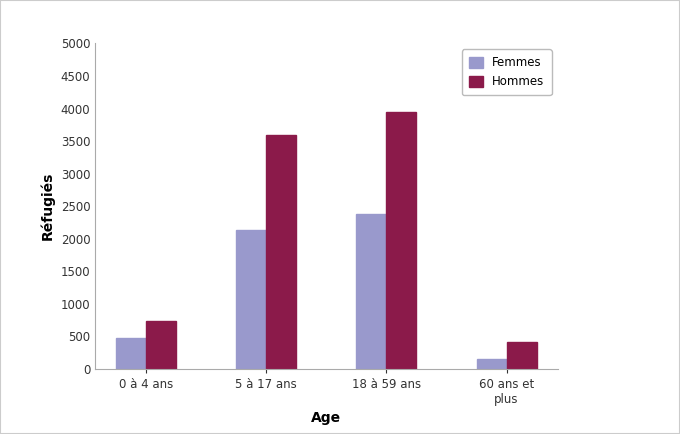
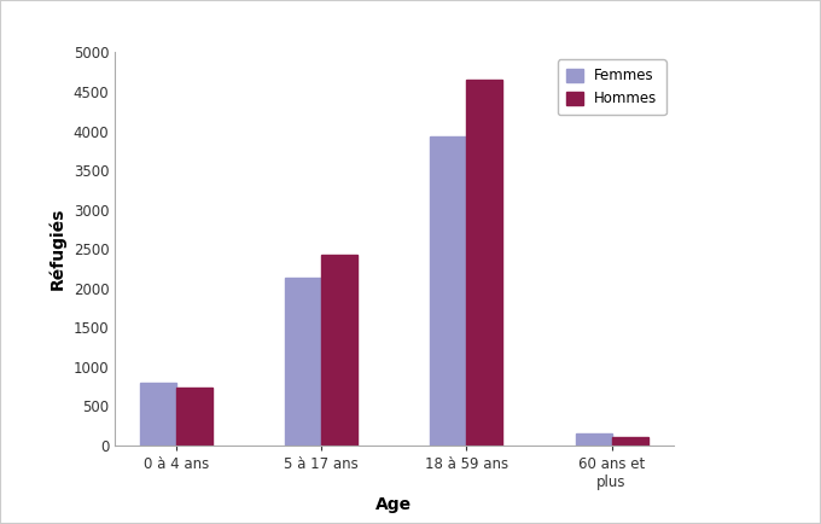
Femmes/0 à 4 ans: 480 -> 800
Hommes/5 à 17 ans: 3600 -> 2420
Femmes/18 à 59 ans: 2380 -> 3930
Hommes/18 à 59 ans: 3940 -> 4650
Hommes/60 ans et plus: 420 -> 100
